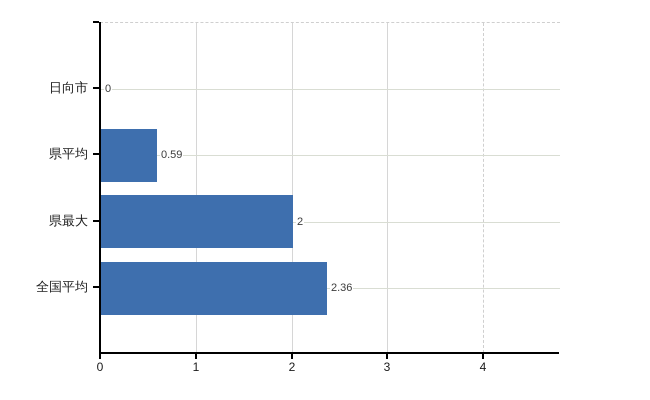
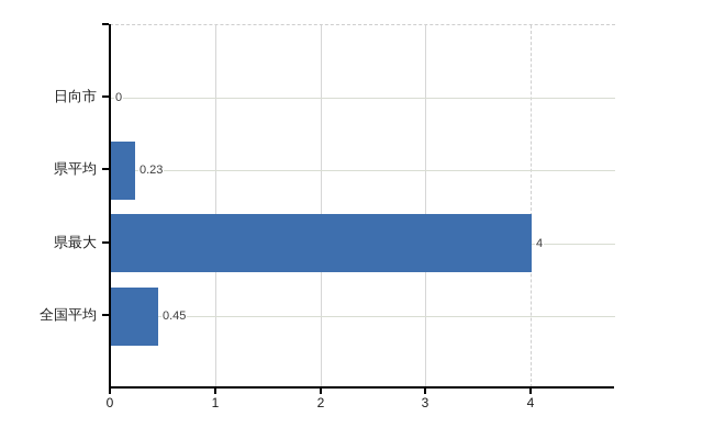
県平均: 0.59 -> 0.23
県最大: 2 -> 4
全国平均: 2.36 -> 0.45
